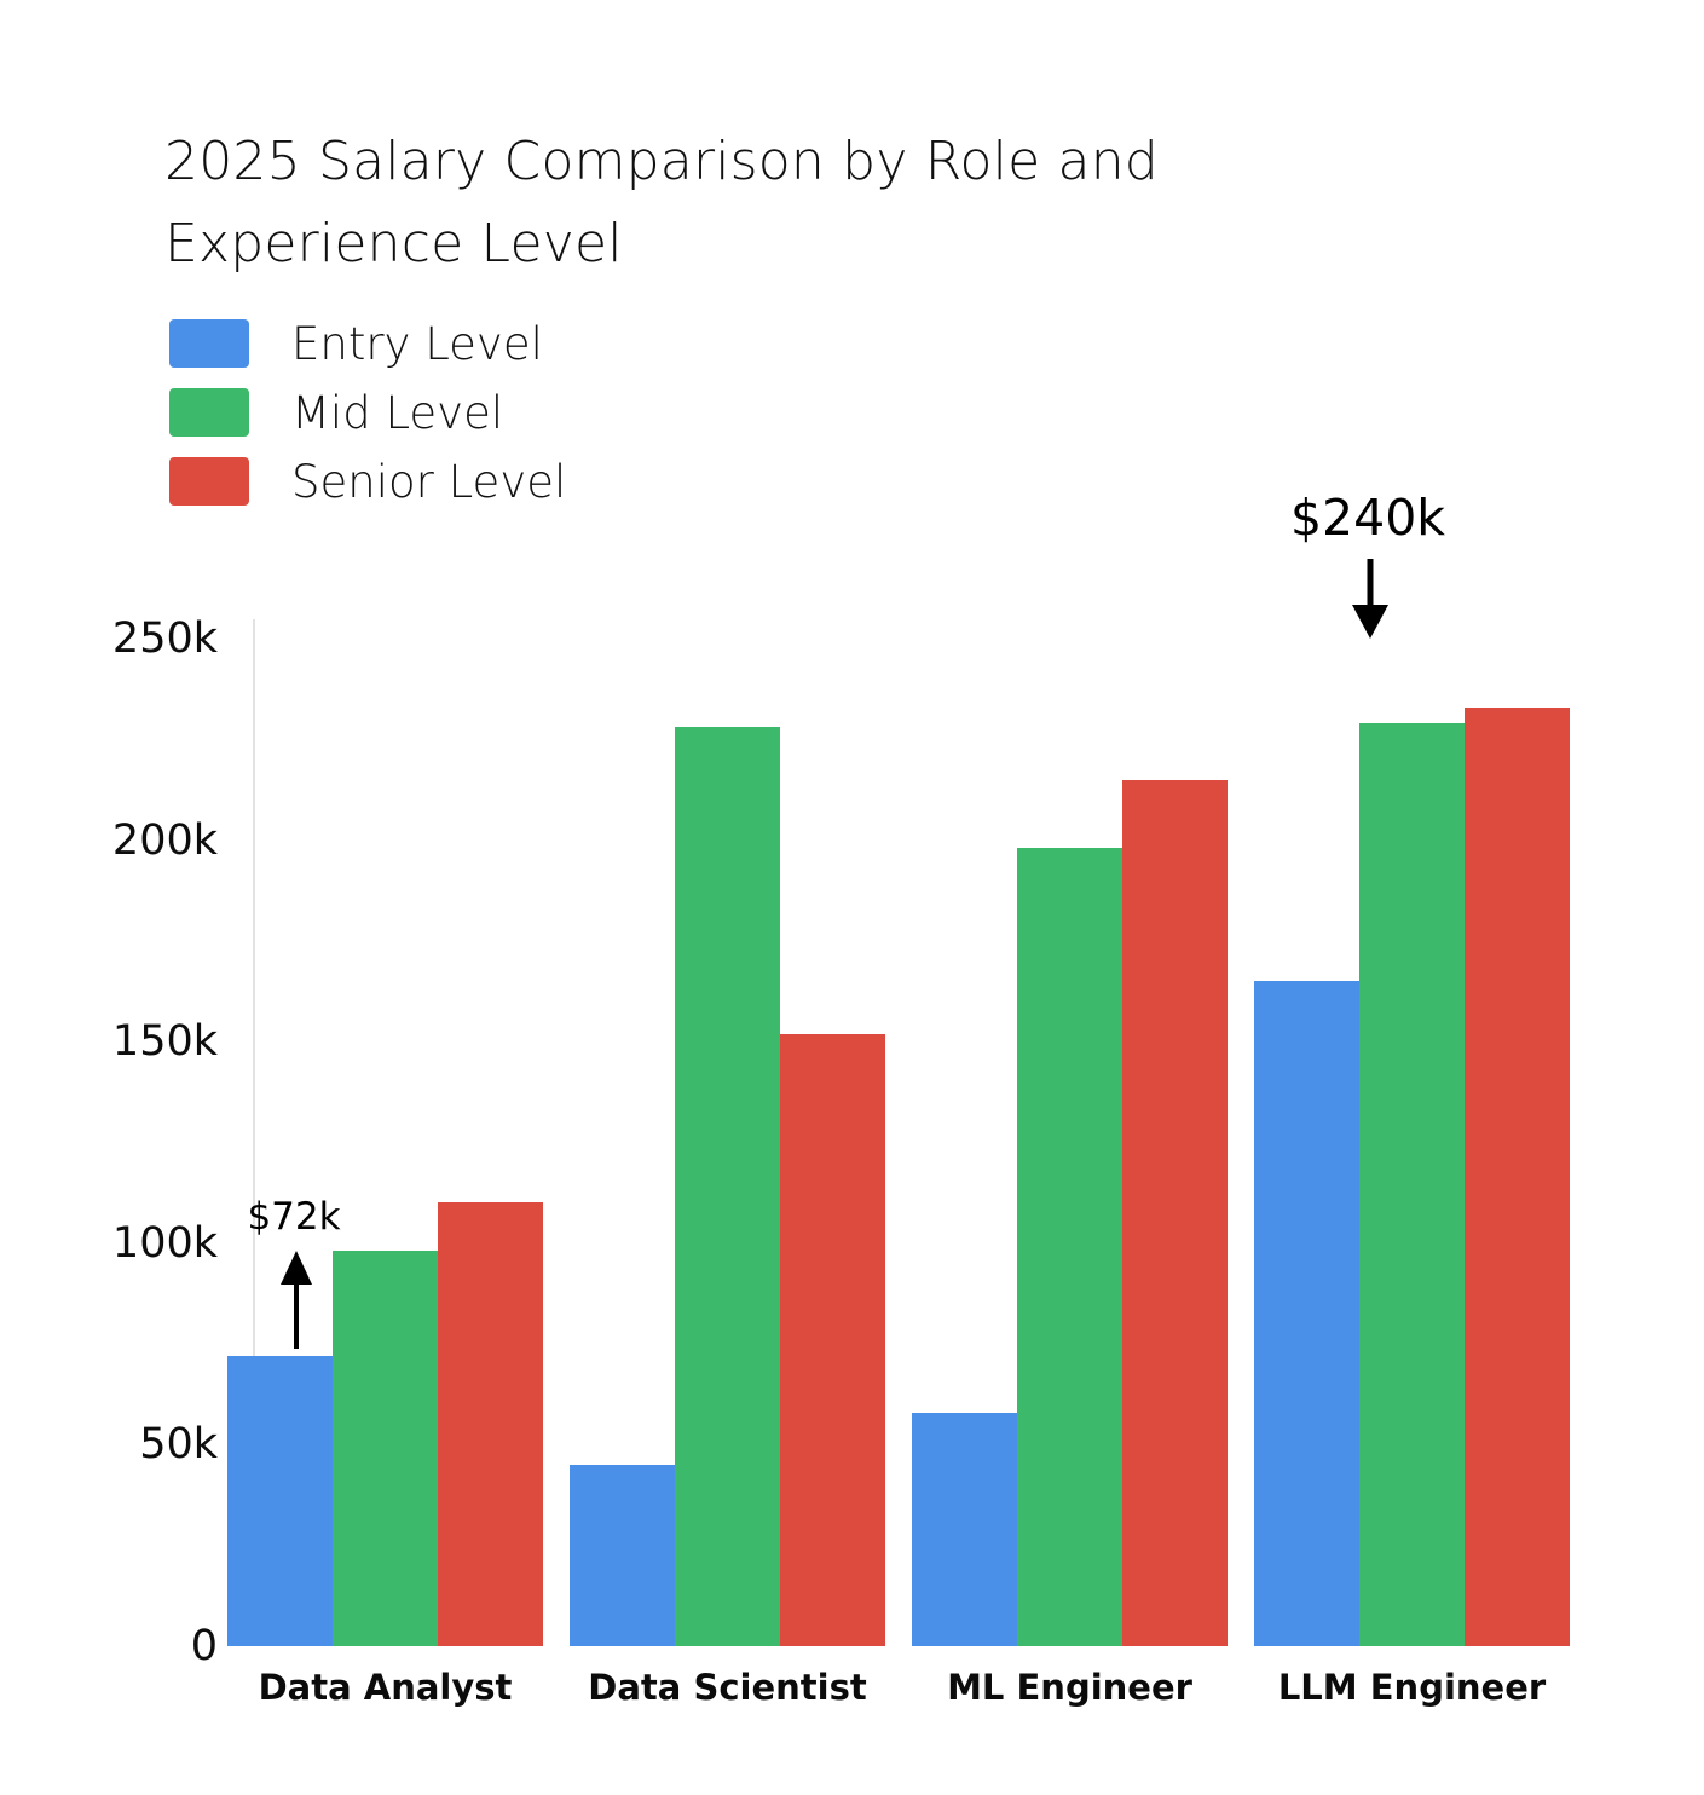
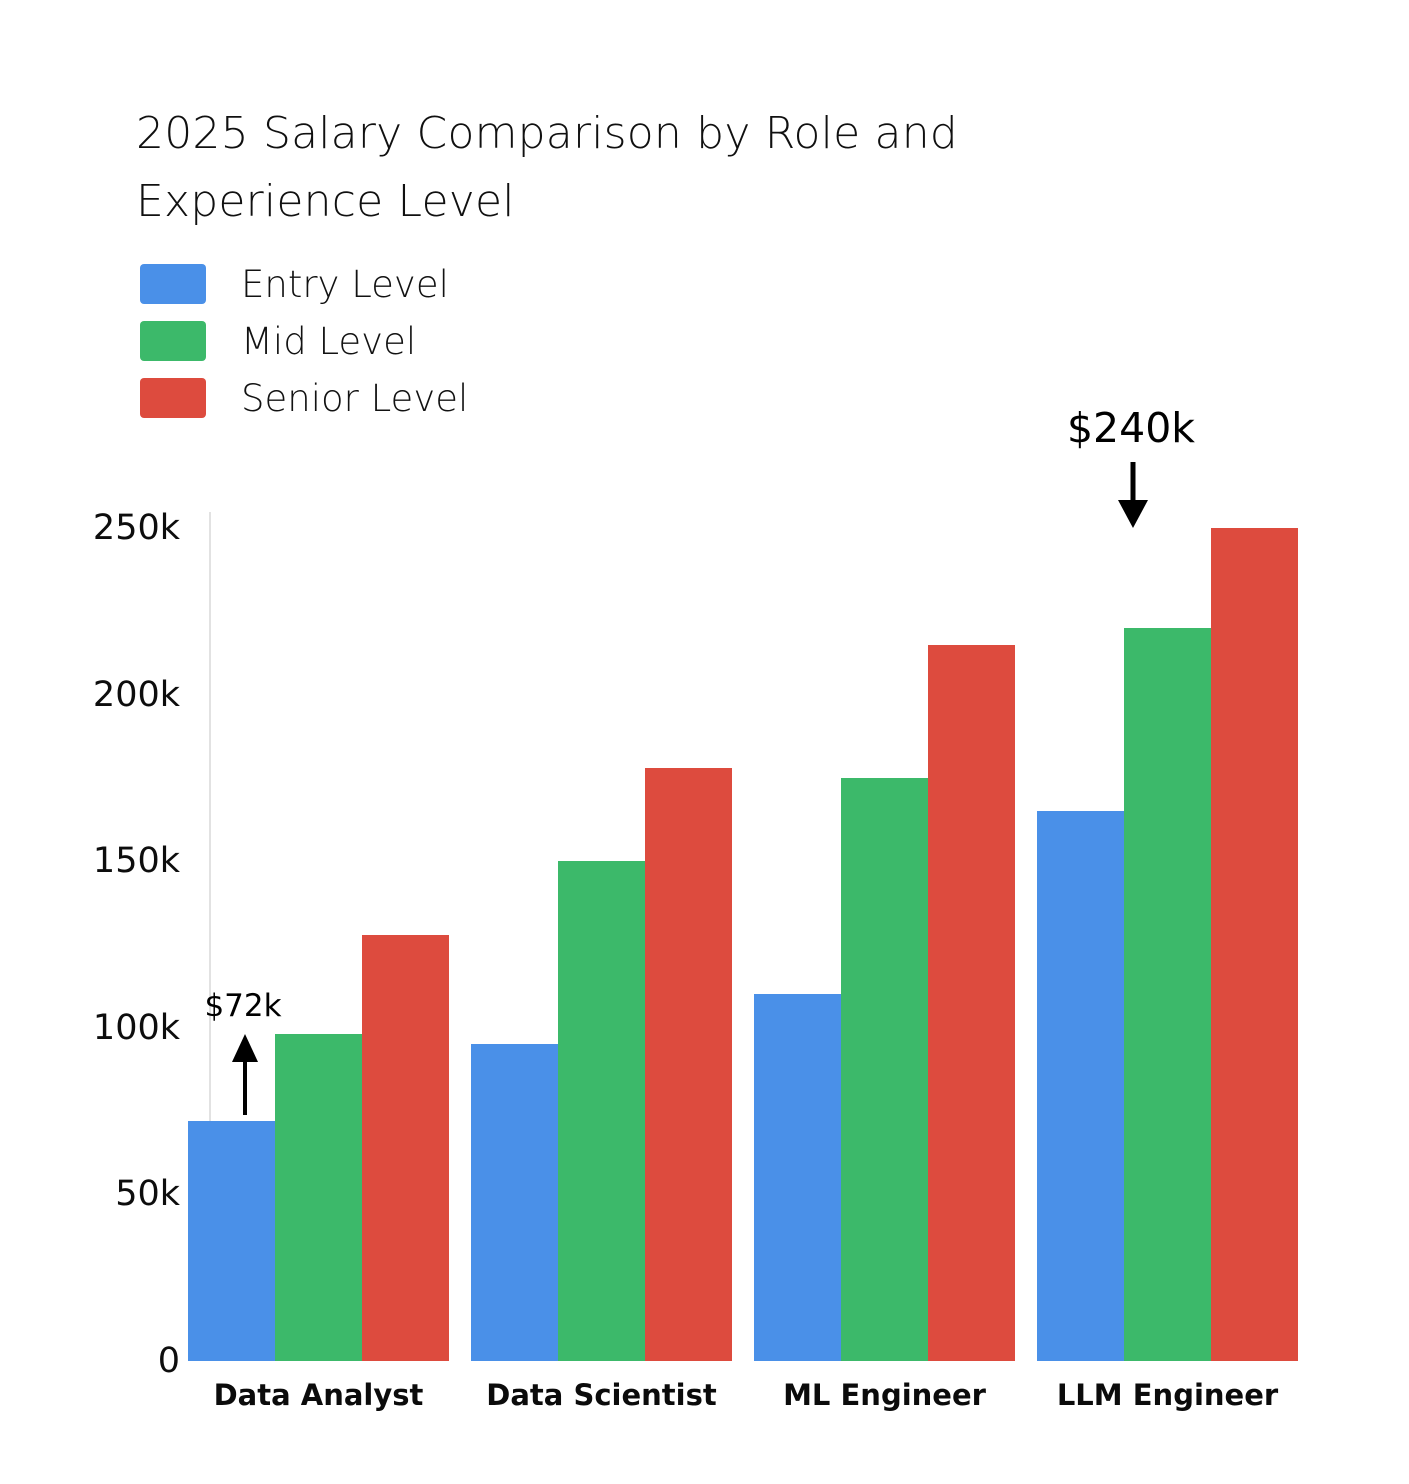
Senior Level/Data Analyst: 110k -> 128k
Entry Level/Data Scientist: 45k -> 95k
Mid Level/Data Scientist: 228k -> 150k
Senior Level/Data Scientist: 152k -> 178k
Entry Level/ML Engineer: 58k -> 110k
Mid Level/ML Engineer: 198k -> 175k
Mid Level/LLM Engineer: 229k -> 220k
Senior Level/LLM Engineer: 233k -> 250k
